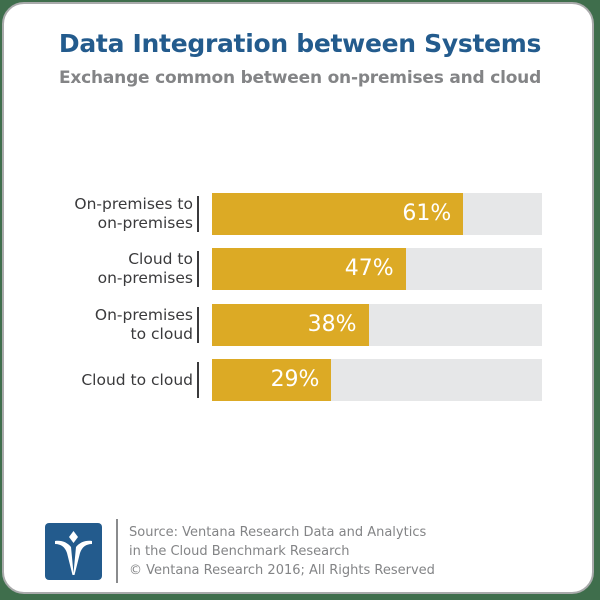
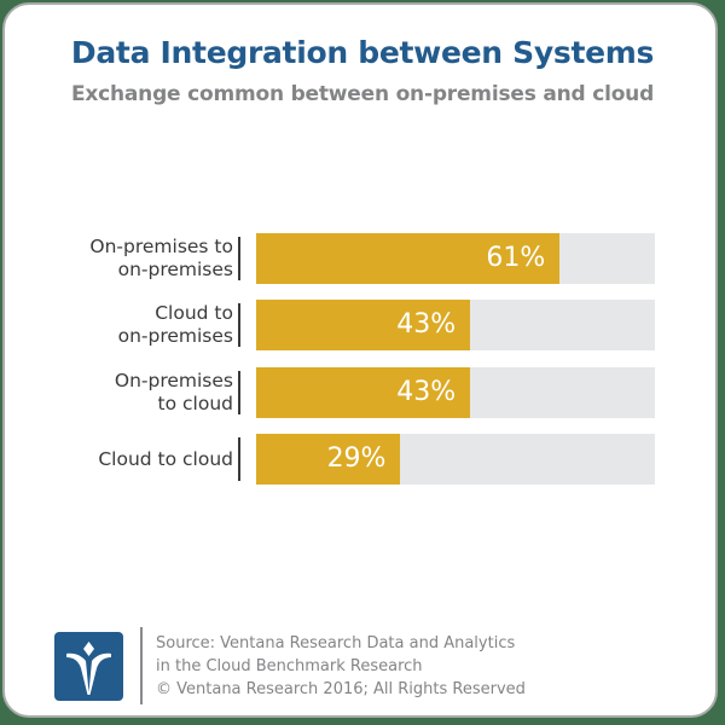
Cloud to on-premises: 47% -> 43%
On-premises to cloud: 38% -> 43%
